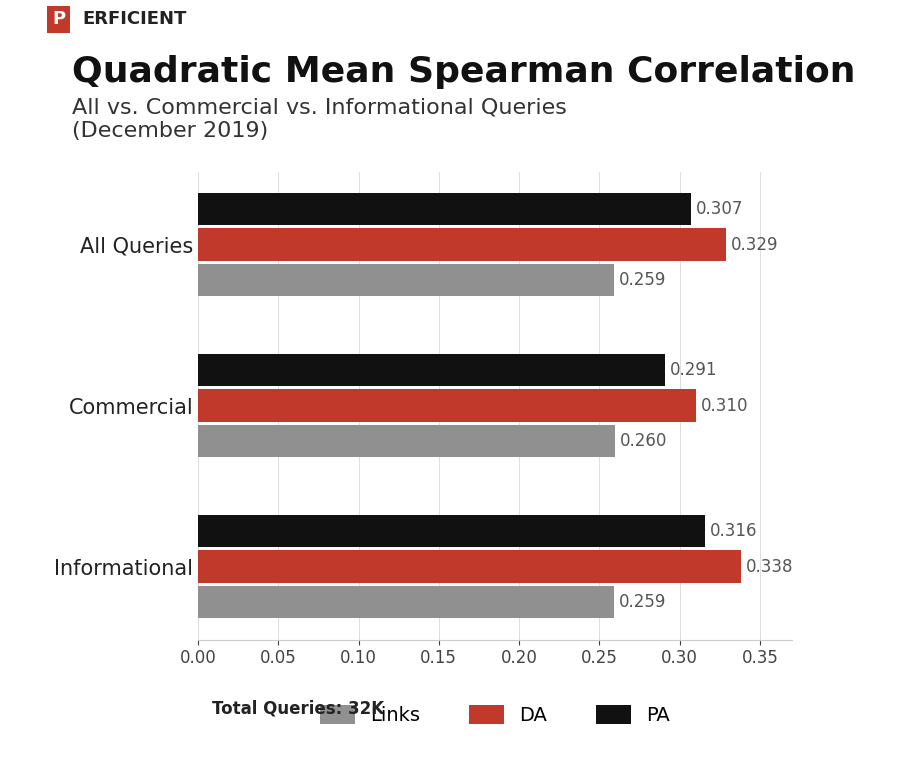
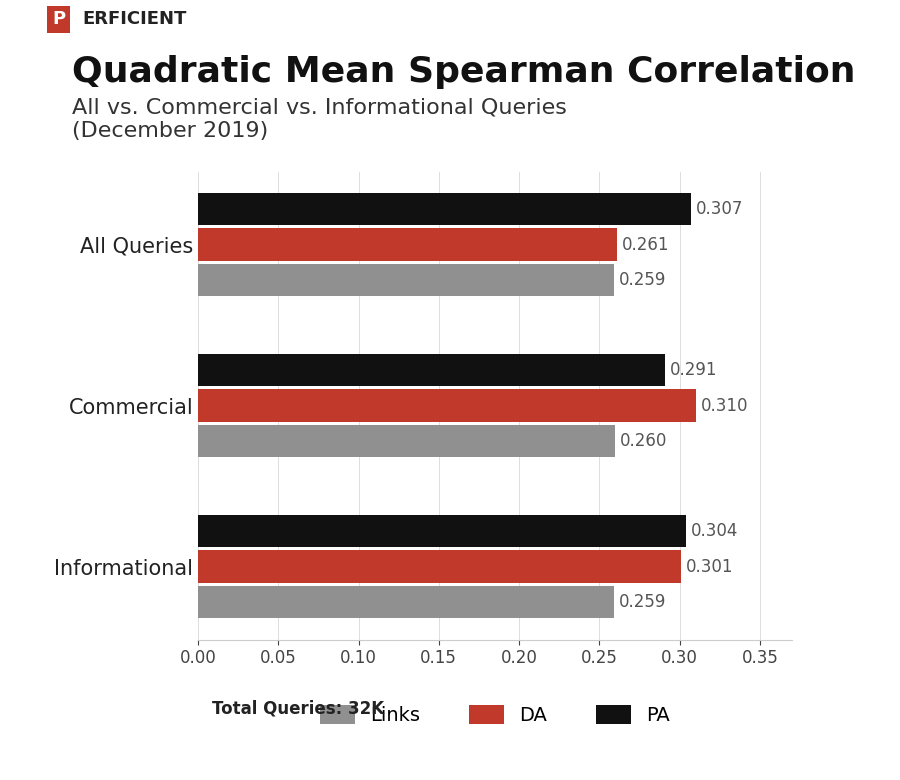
DA/All Queries: 0.329 -> 0.261
PA/Informational: 0.316 -> 0.304
DA/Informational: 0.338 -> 0.301
